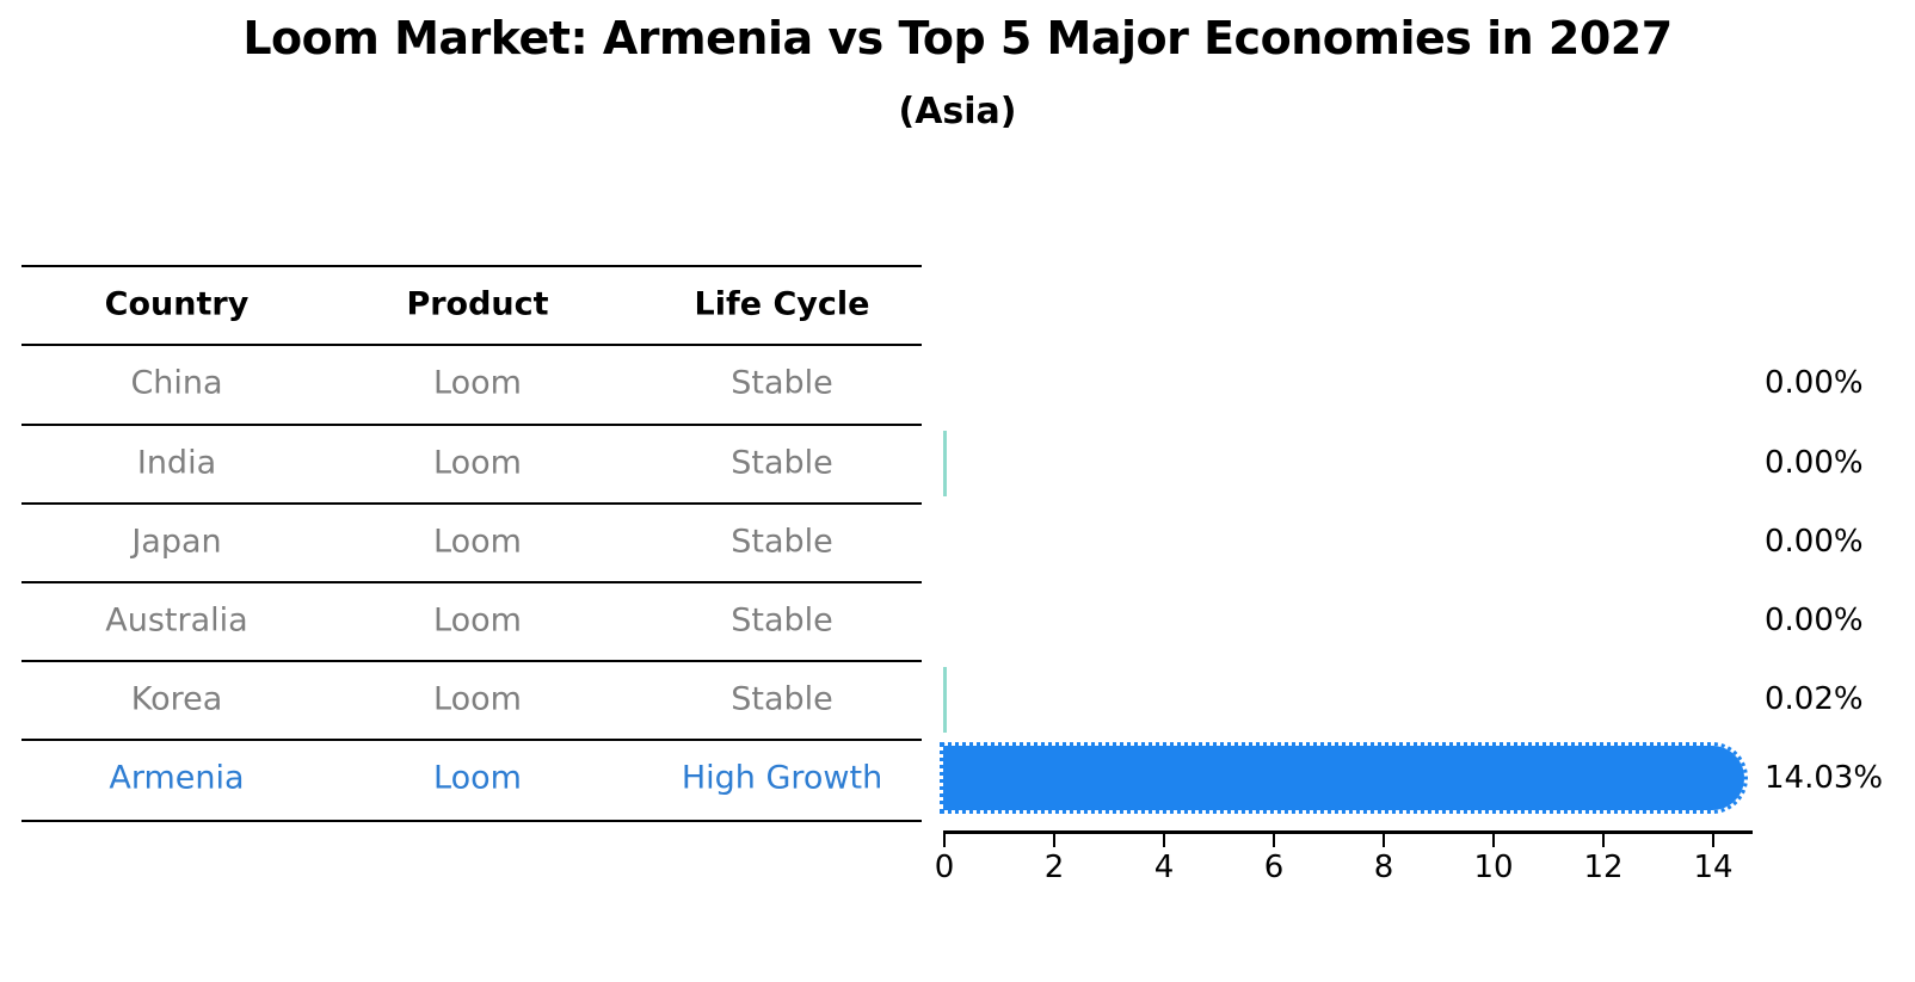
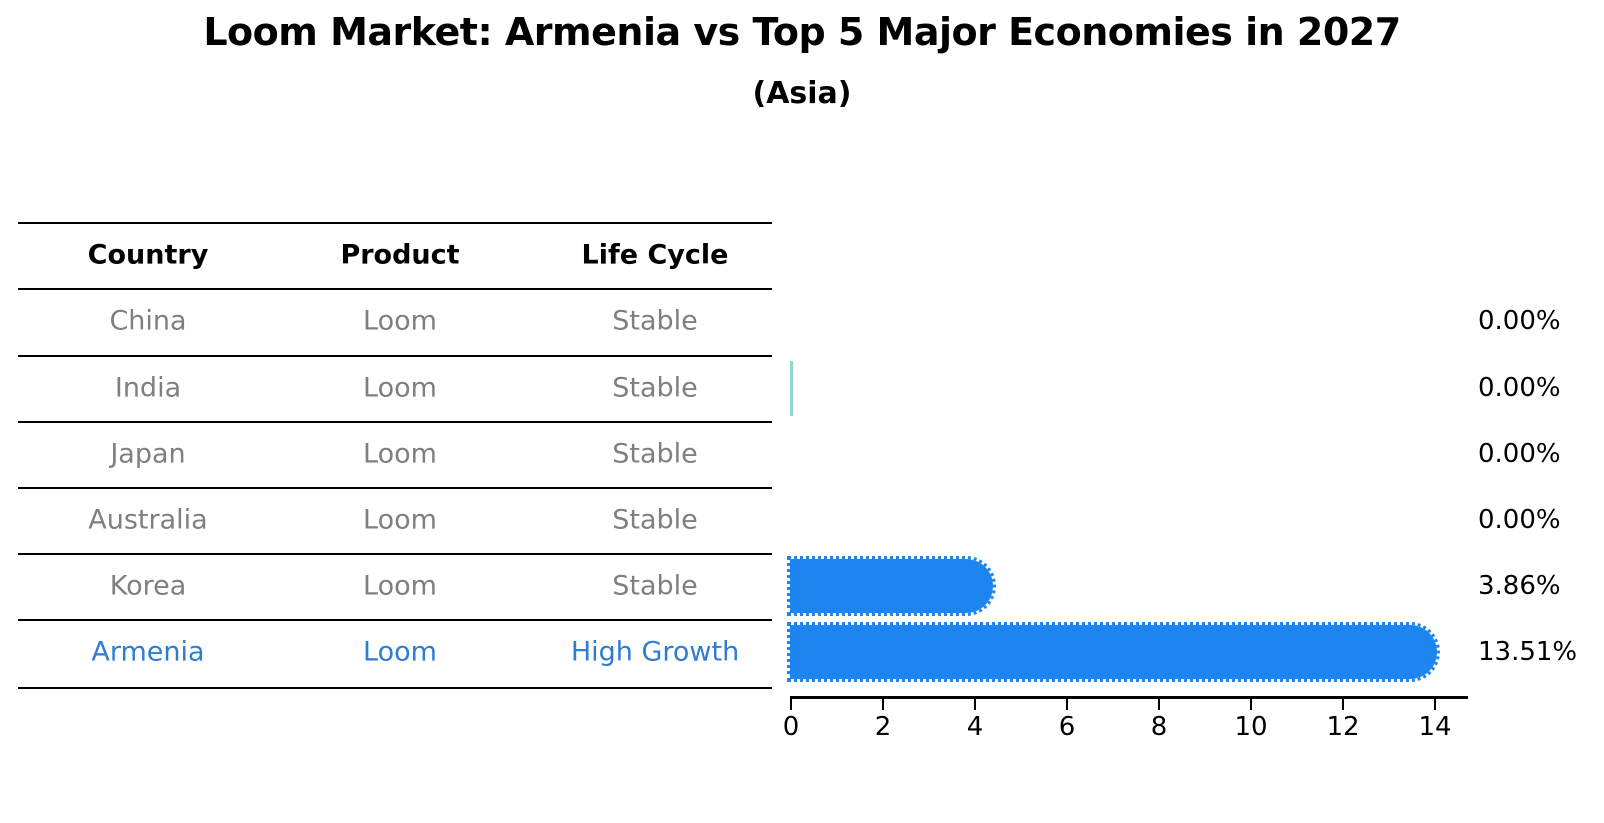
Korea: 0.02% -> 3.86%
Armenia: 14.03% -> 13.51%
